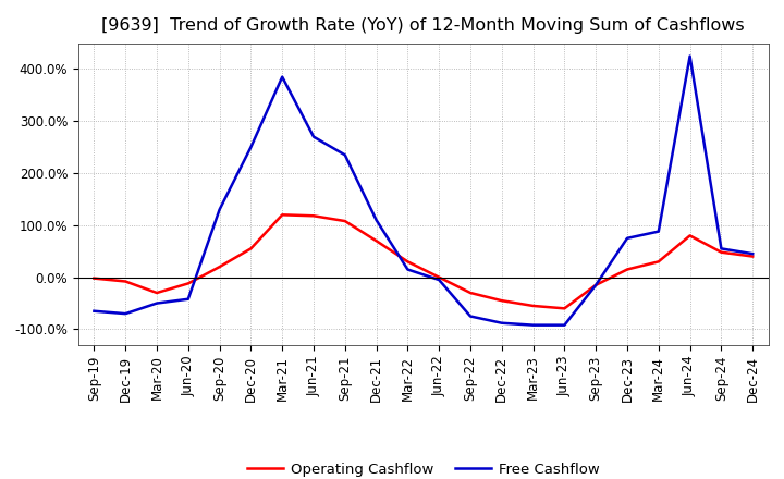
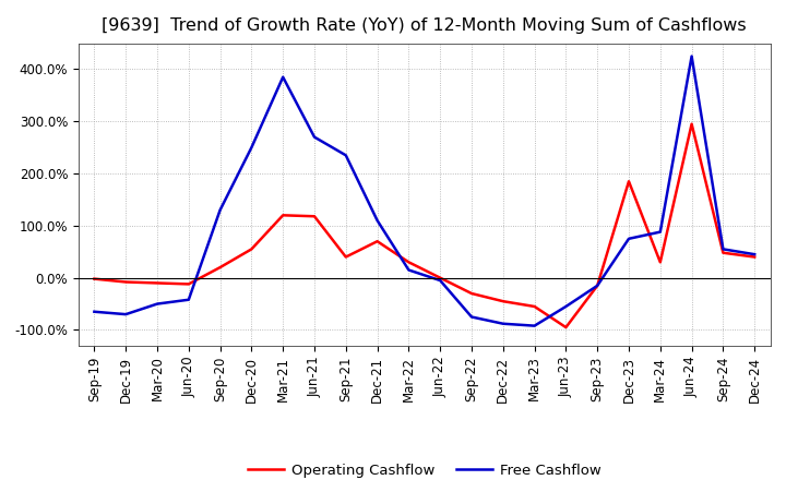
Operating Cashflow/Mar-20: -30% -> -10%
Operating Cashflow/Sep-21: 108% -> 40%
Operating Cashflow/Jun-23: -60% -> -95%
Free Cashflow/Jun-23: -92% -> -55%
Operating Cashflow/Dec-23: 15% -> 185%
Operating Cashflow/Jun-24: 80% -> 295%
